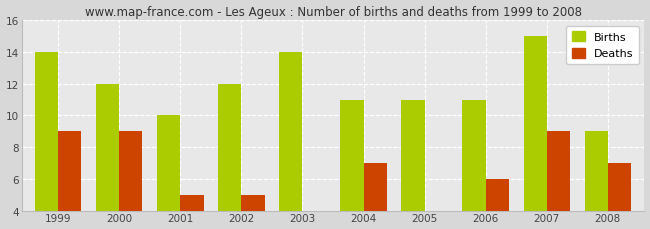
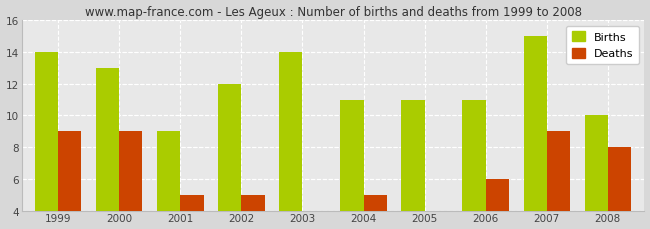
Births/2000: 12 -> 13
Births/2001: 10 -> 9
Deaths/2004: 7 -> 5
Births/2008: 9 -> 10
Deaths/2008: 7 -> 8
